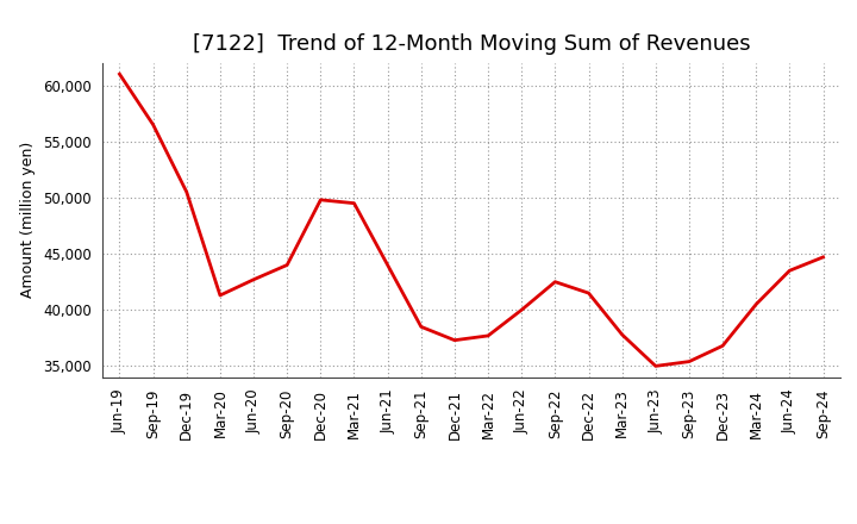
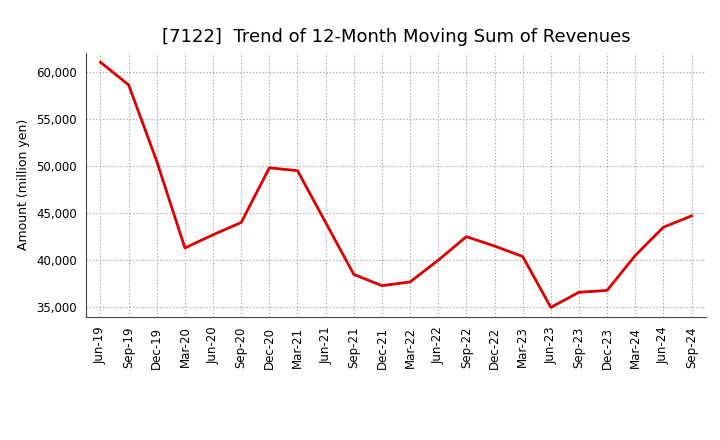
Sep-19: 56,500 -> 58,600
Mar-23: 37,800 -> 40,400
Sep-23: 35,400 -> 36,600
